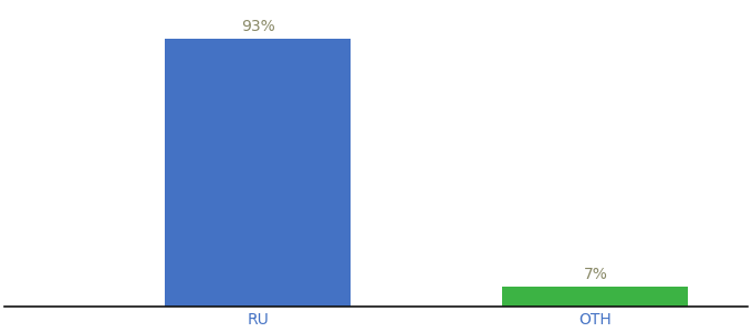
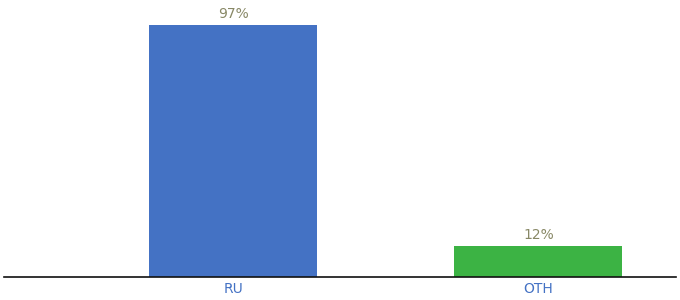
RU: 93% -> 97%
OTH: 7% -> 12%
